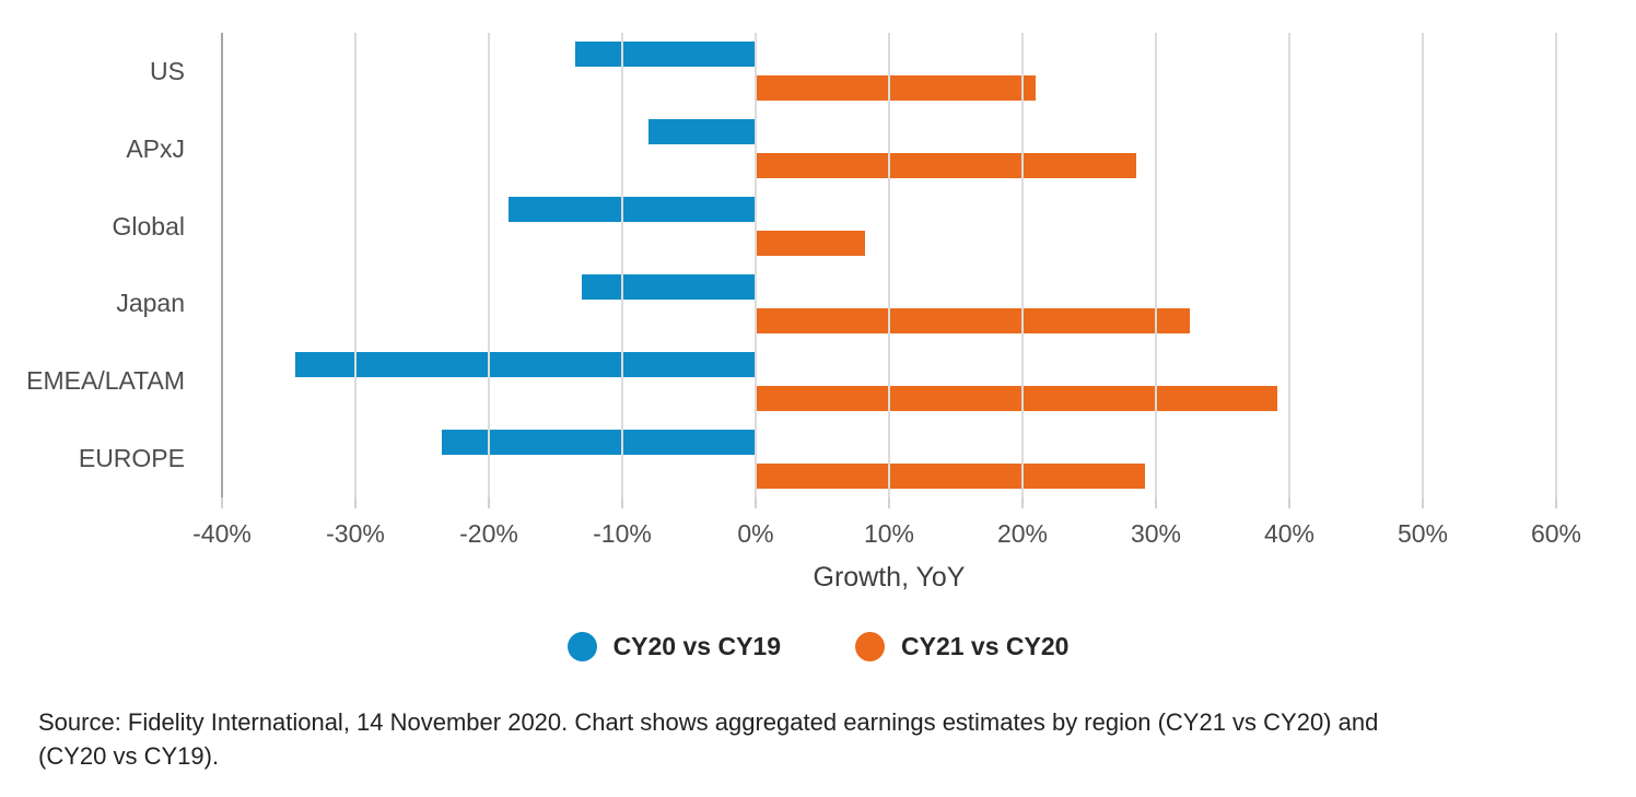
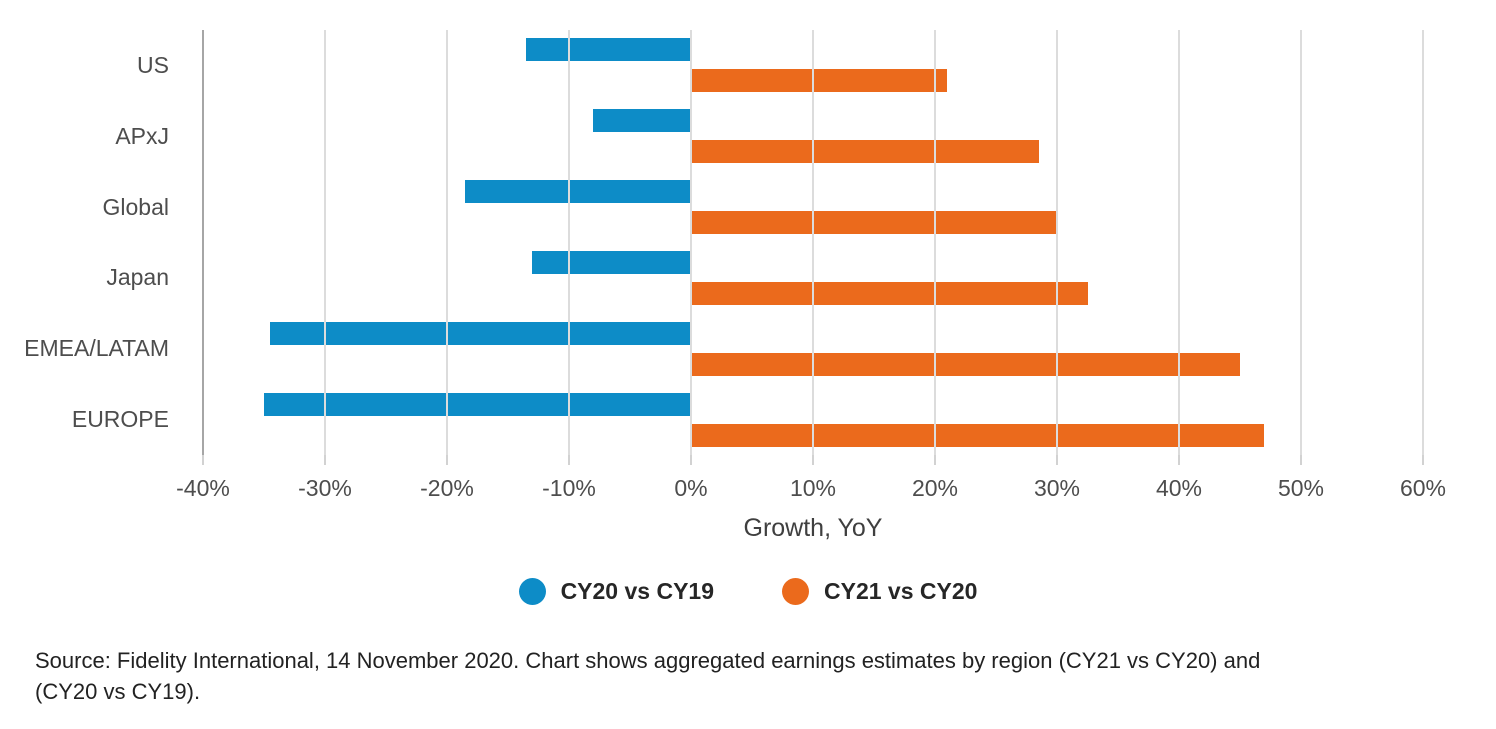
CY21 vs CY20/Global: 8.2% -> 30.0%
CY21 vs CY20/EMEA/LATAM: 39.1% -> 45.0%
CY20 vs CY19/EUROPE: -23.5% -> -35.0%
CY21 vs CY20/EUROPE: 29.2% -> 47.0%
